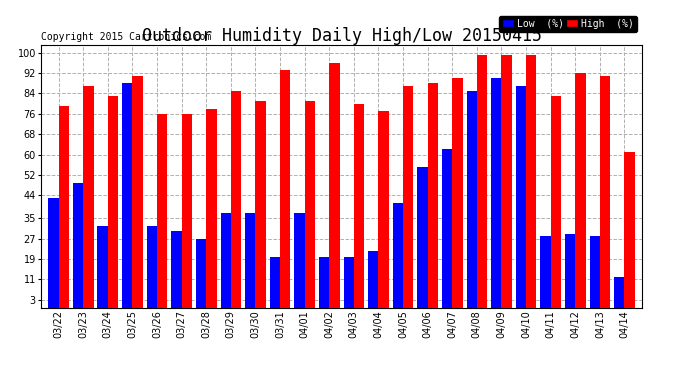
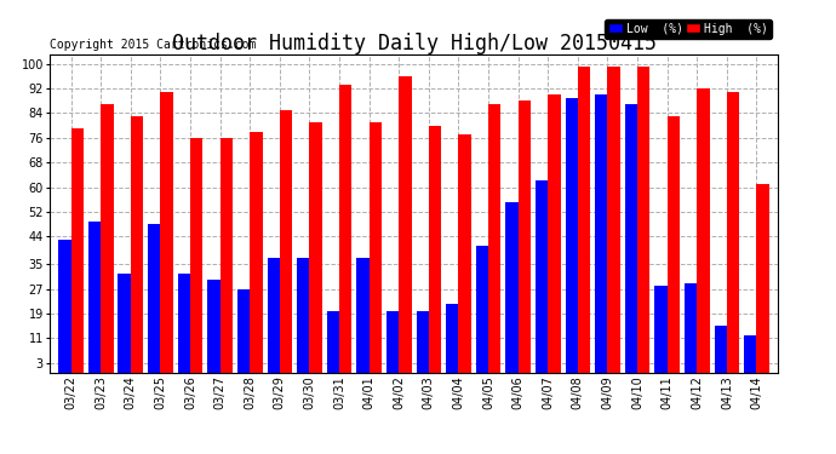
Low (%)/03/25: 88 -> 48
Low (%)/04/08: 85 -> 89
Low (%)/04/13: 28 -> 15
